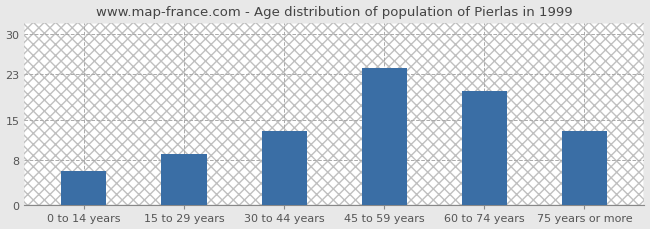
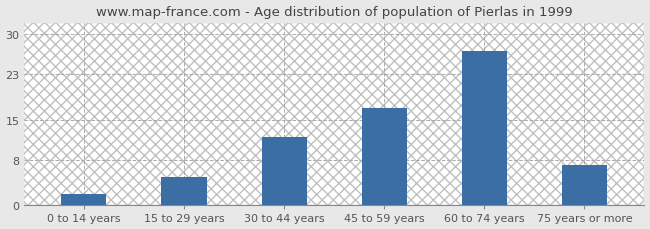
0 to 14 years: 6 -> 2
15 to 29 years: 9 -> 5
30 to 44 years: 13 -> 12
45 to 59 years: 24 -> 17
60 to 74 years: 20 -> 27
75 years or more: 13 -> 7
